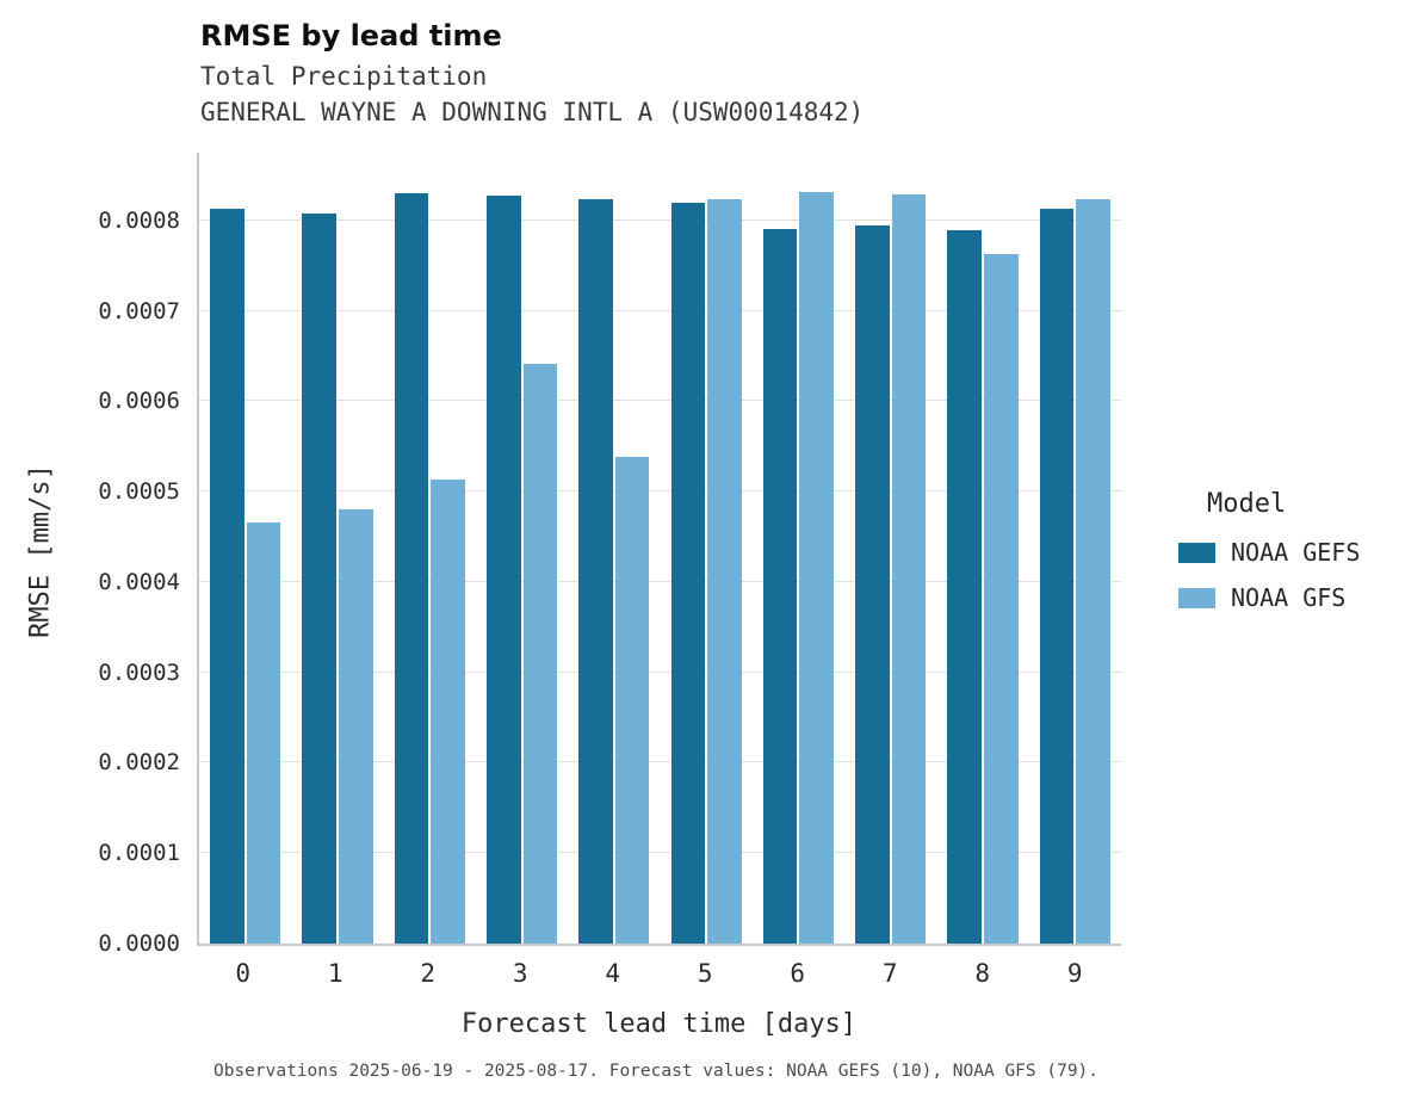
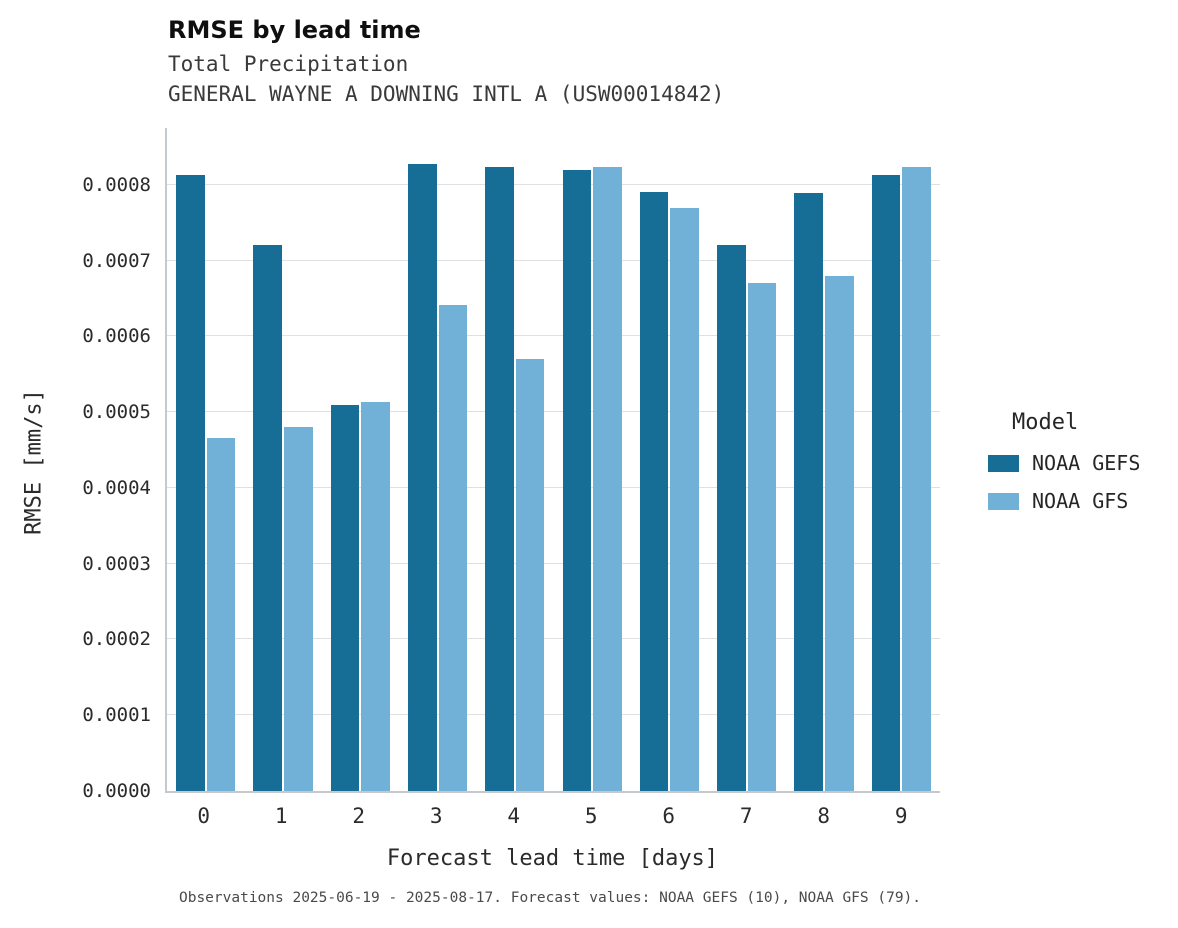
NOAA GEFS/1: 0.00081 -> 0.00072
NOAA GEFS/2: 0.00083 -> 0.00051
NOAA GFS/4: 0.00054 -> 0.00057
NOAA GFS/6: 0.00083 -> 0.00077
NOAA GEFS/7: 0.00080 -> 0.00072
NOAA GFS/7: 0.00083 -> 0.00067
NOAA GFS/8: 0.00076 -> 0.00068
